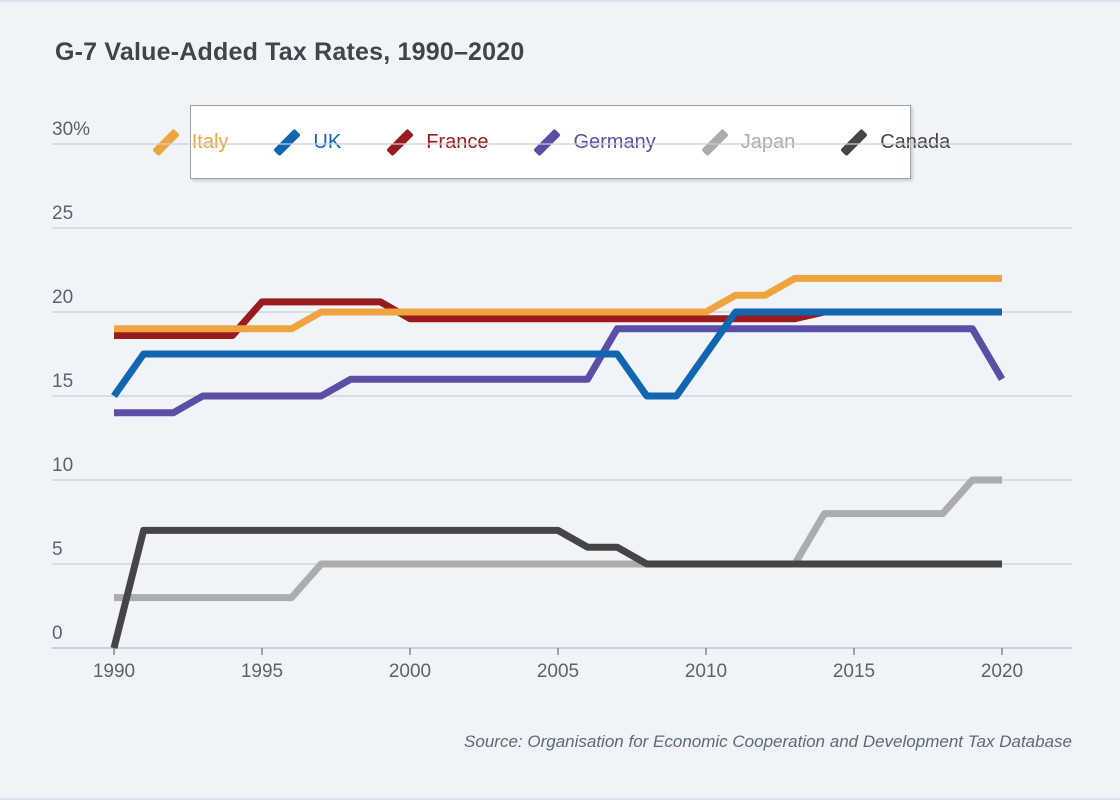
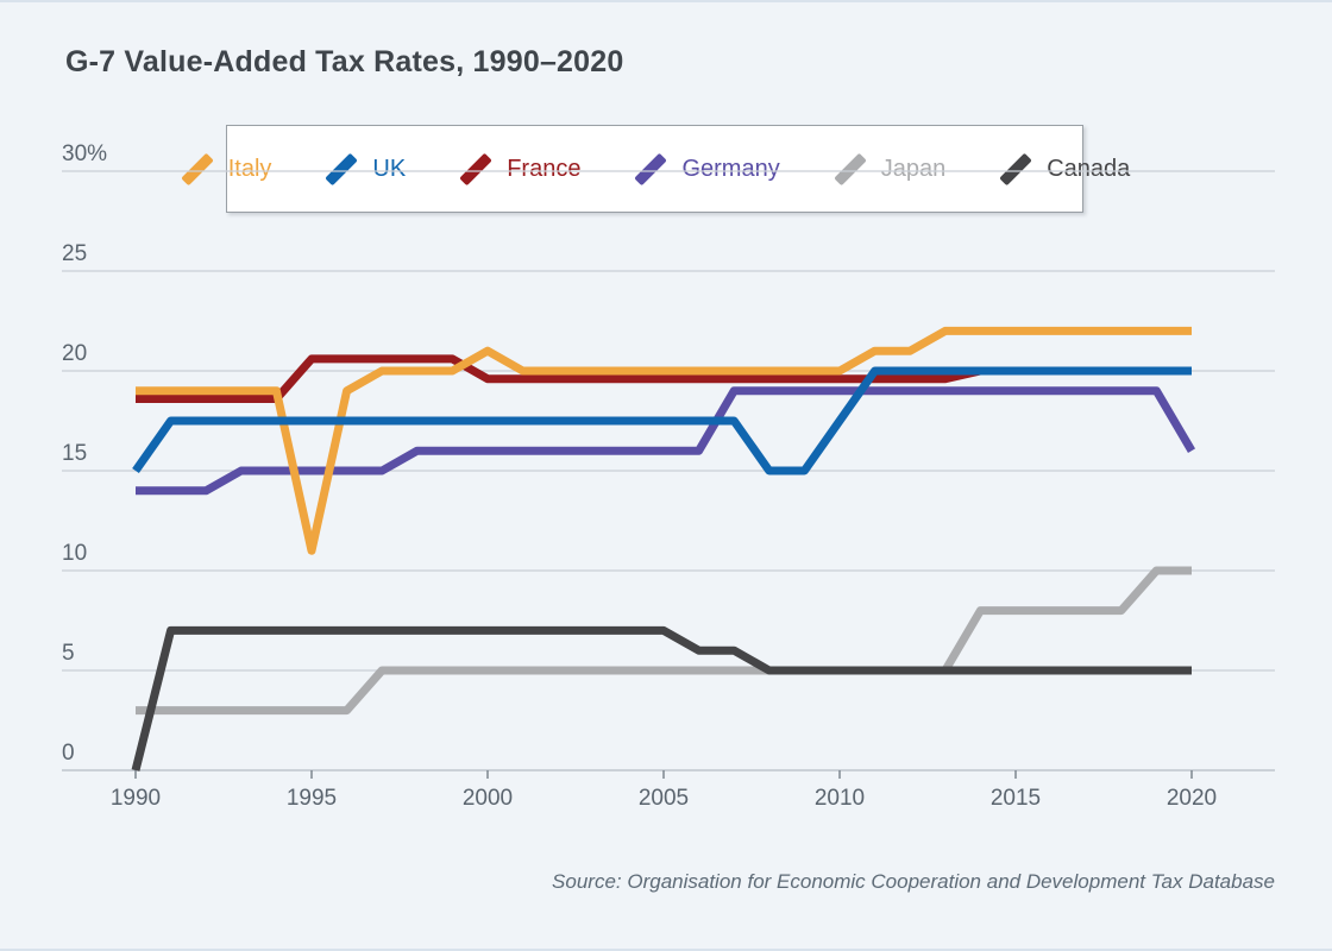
Italy/1995: 19% -> 11%
Italy/2000: 20% -> 21%
